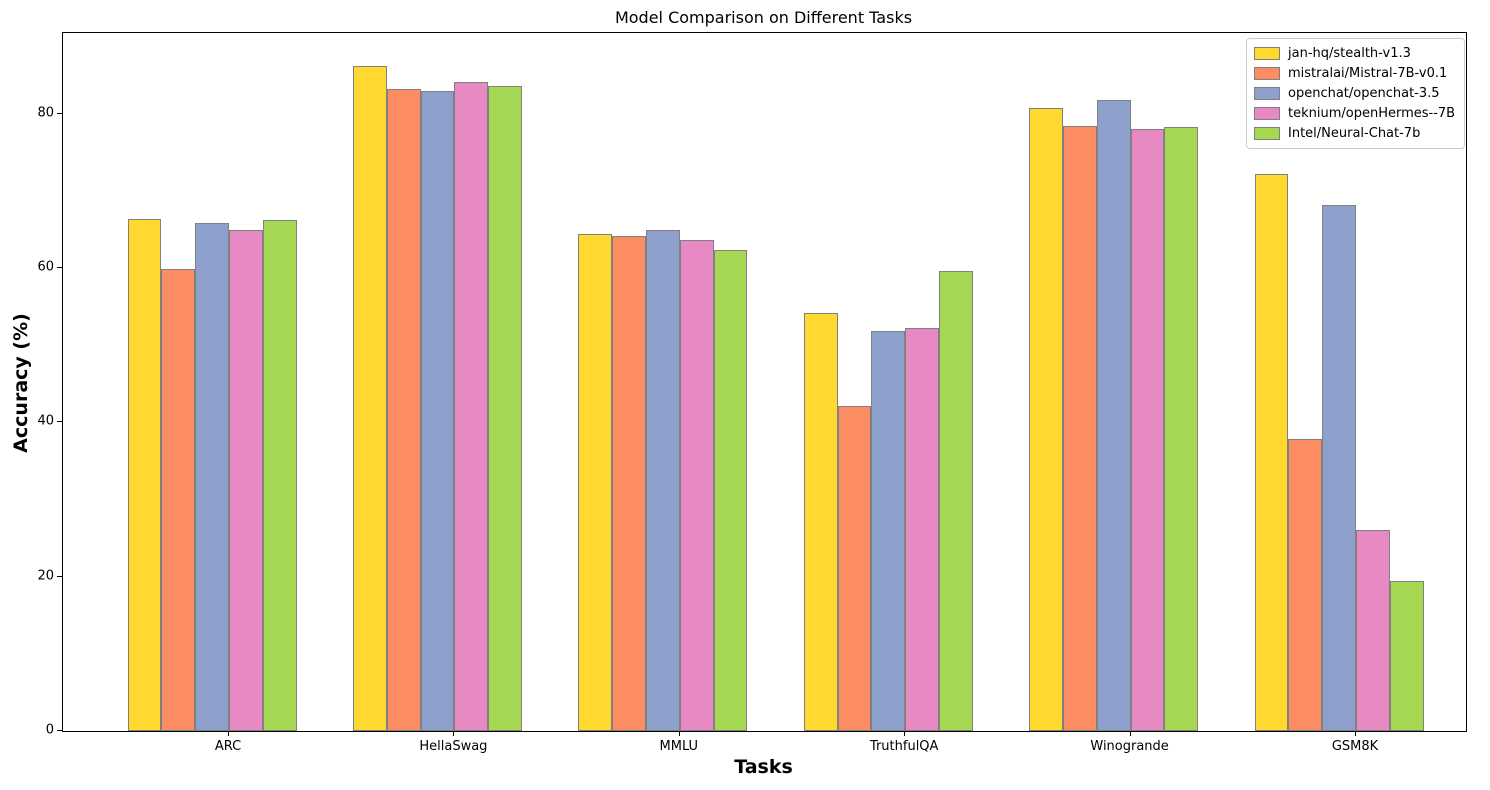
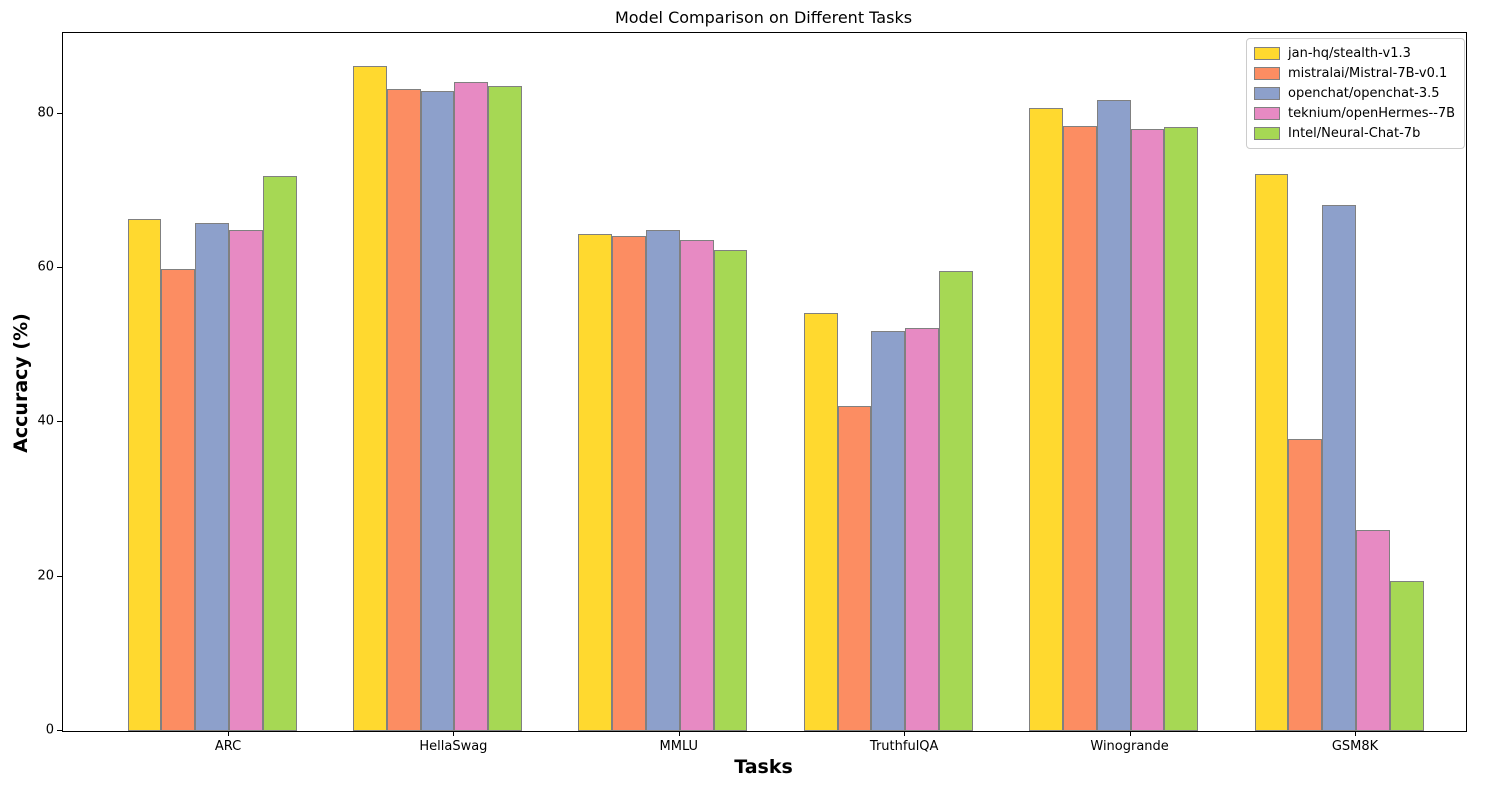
Intel/Neural-Chat-7b/ARC: 66 -> 72
